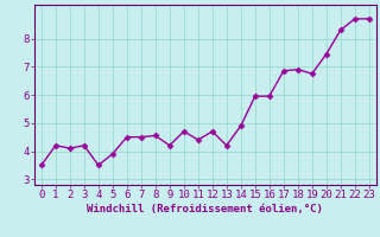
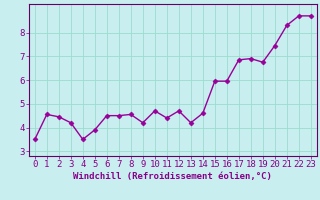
1: 4.20 -> 4.55
2: 4.10 -> 4.45
14: 4.90 -> 4.60
